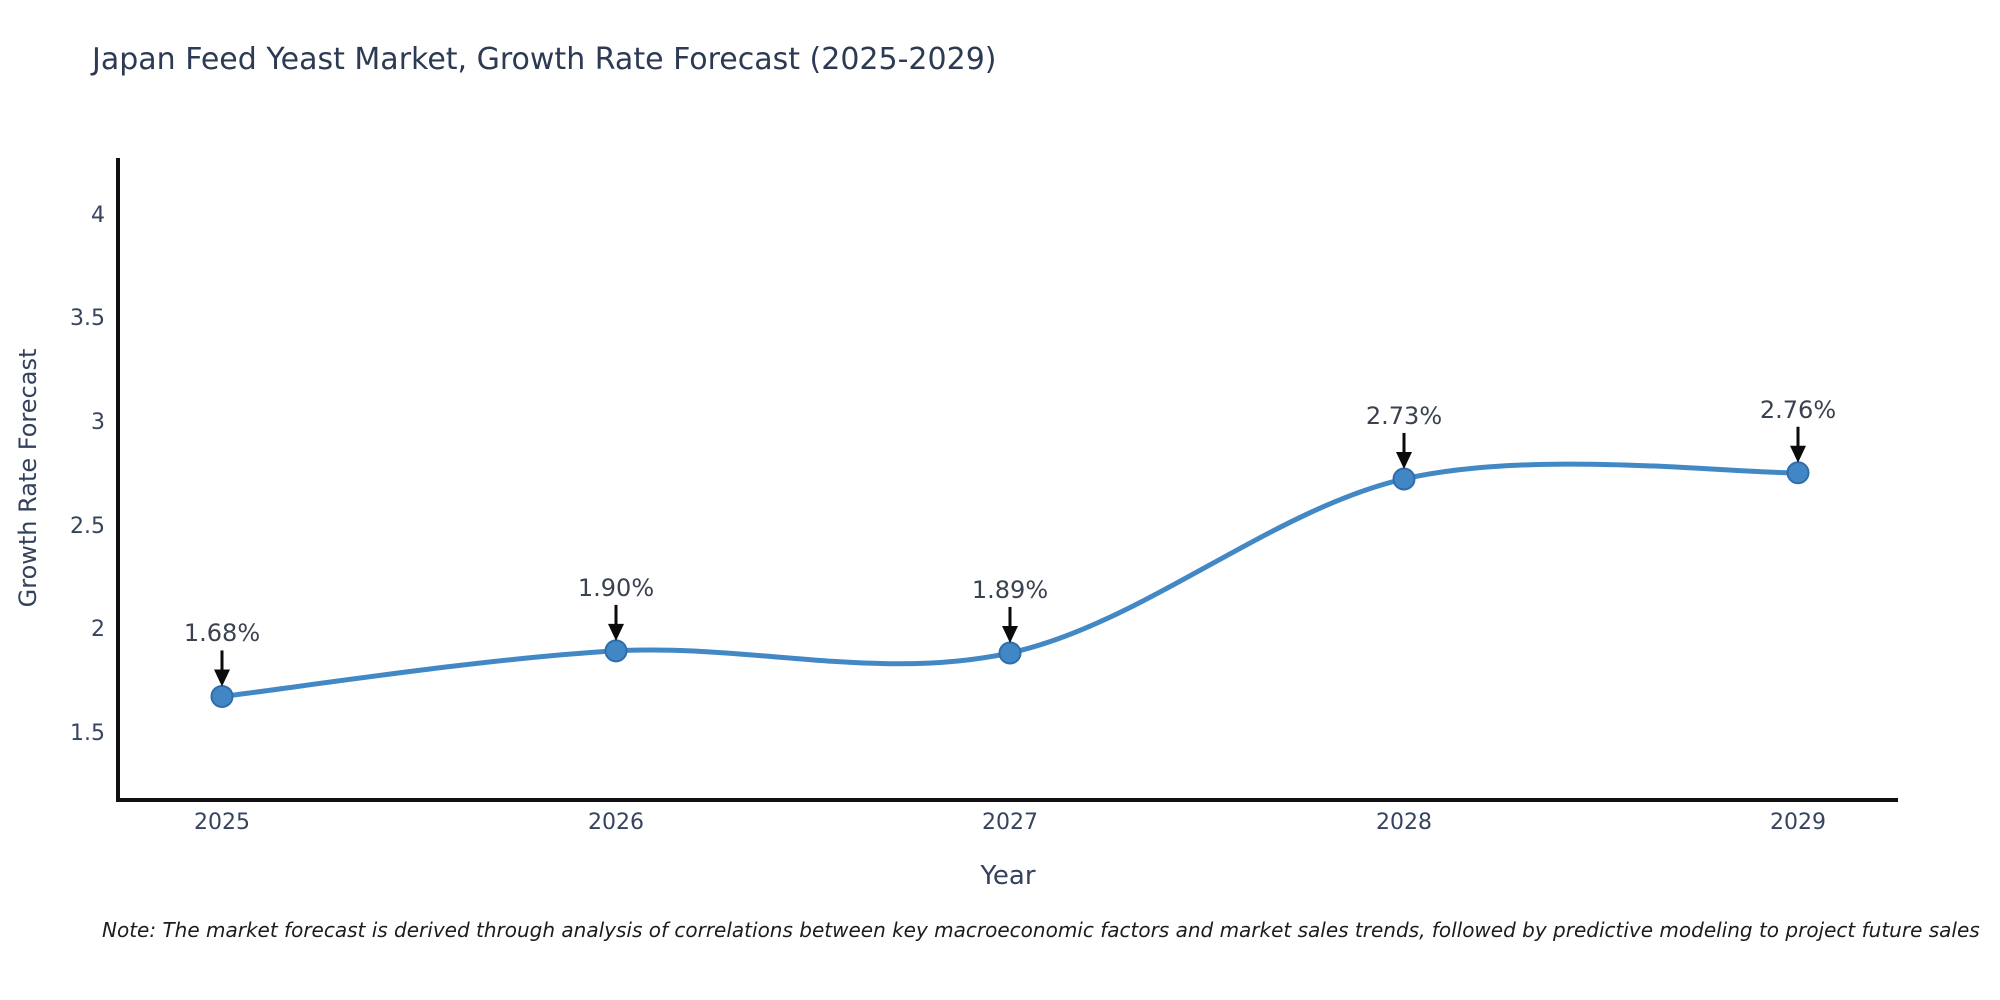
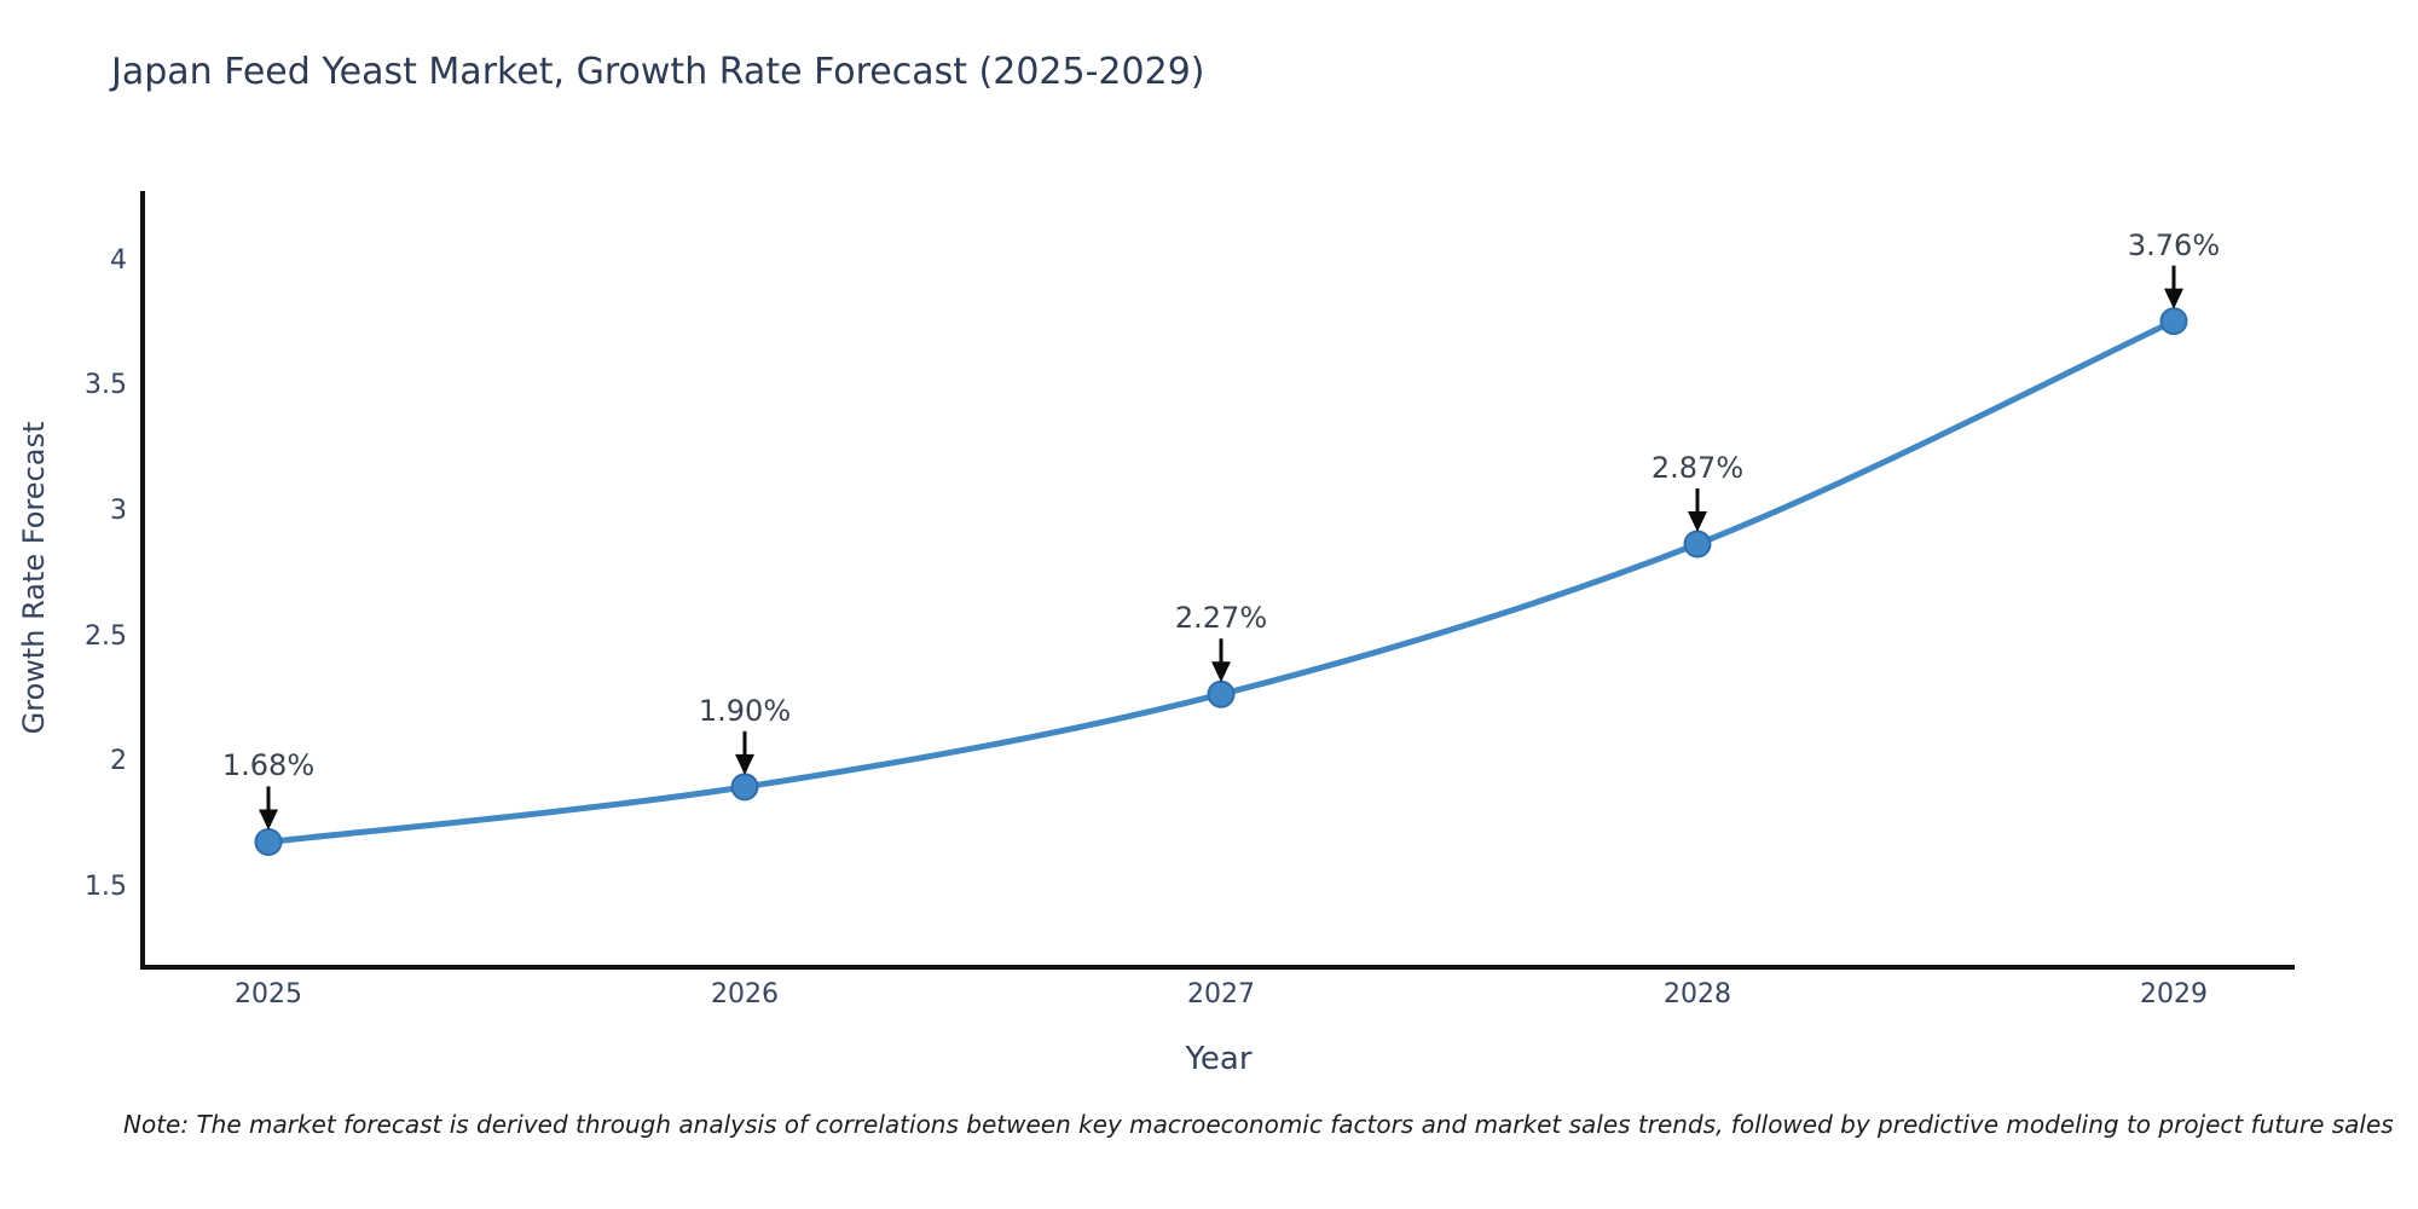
2027: 1.89% -> 2.27%
2028: 2.73% -> 2.87%
2029: 2.76% -> 3.76%
